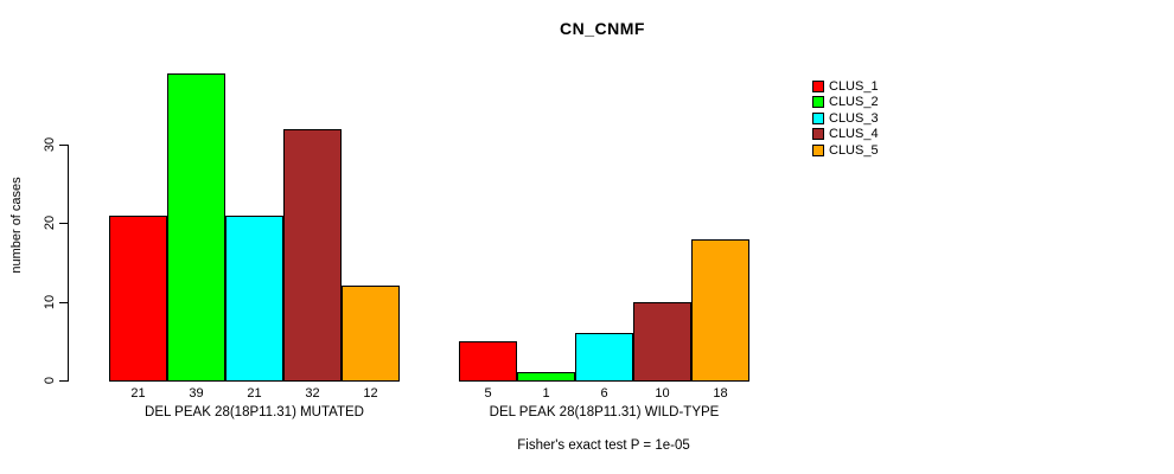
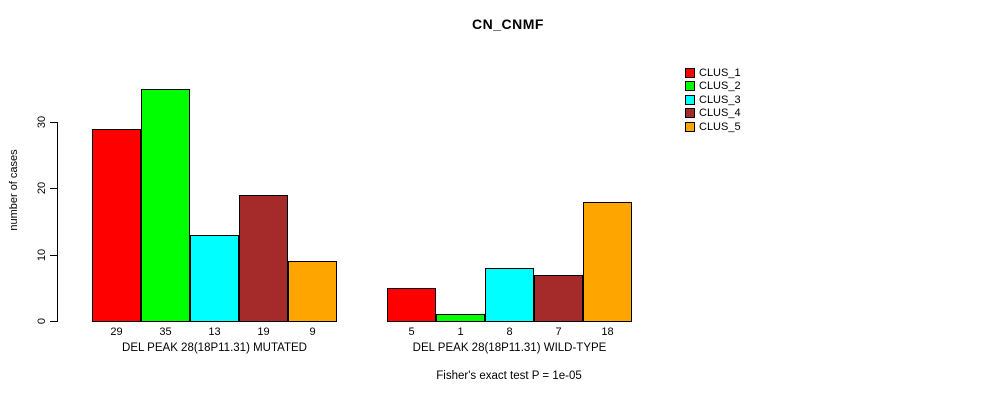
CLUS_1/DEL PEAK 28(18P11.31) MUTATED: 21 -> 29
CLUS_2/DEL PEAK 28(18P11.31) MUTATED: 39 -> 35
CLUS_3/DEL PEAK 28(18P11.31) MUTATED: 21 -> 13
CLUS_4/DEL PEAK 28(18P11.31) MUTATED: 32 -> 19
CLUS_5/DEL PEAK 28(18P11.31) MUTATED: 12 -> 9
CLUS_3/DEL PEAK 28(18P11.31) WILD-TYPE: 6 -> 8
CLUS_4/DEL PEAK 28(18P11.31) WILD-TYPE: 10 -> 7
